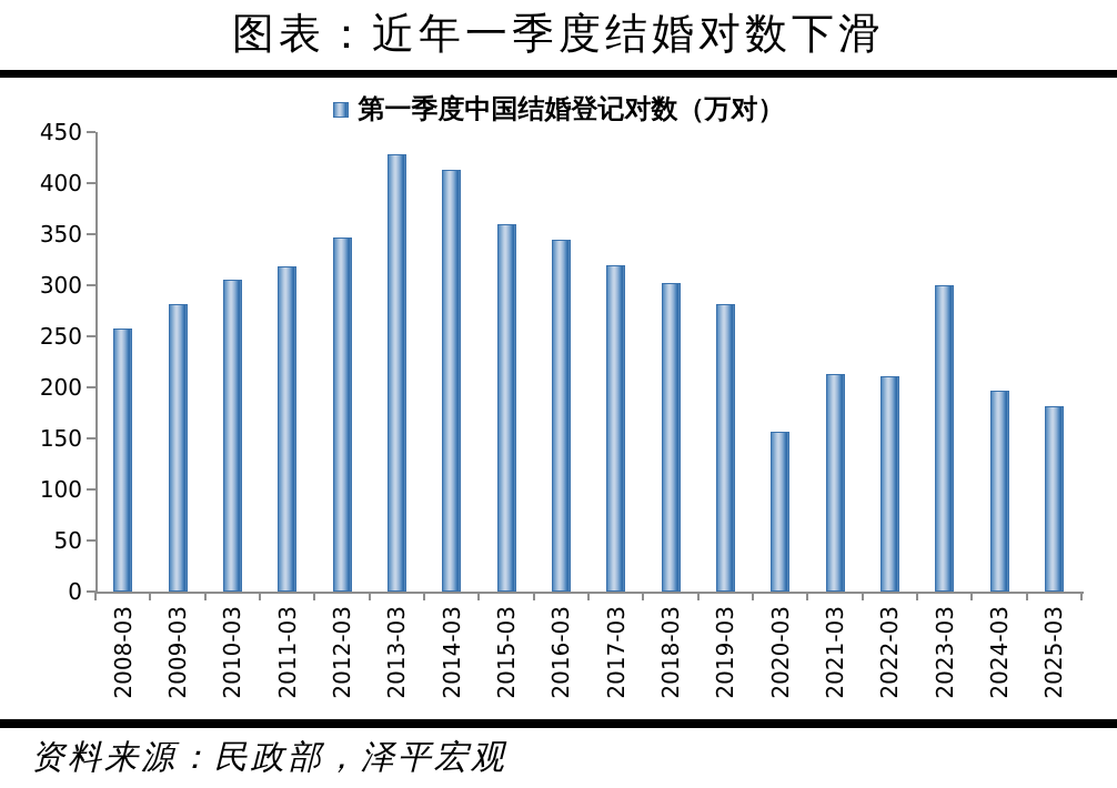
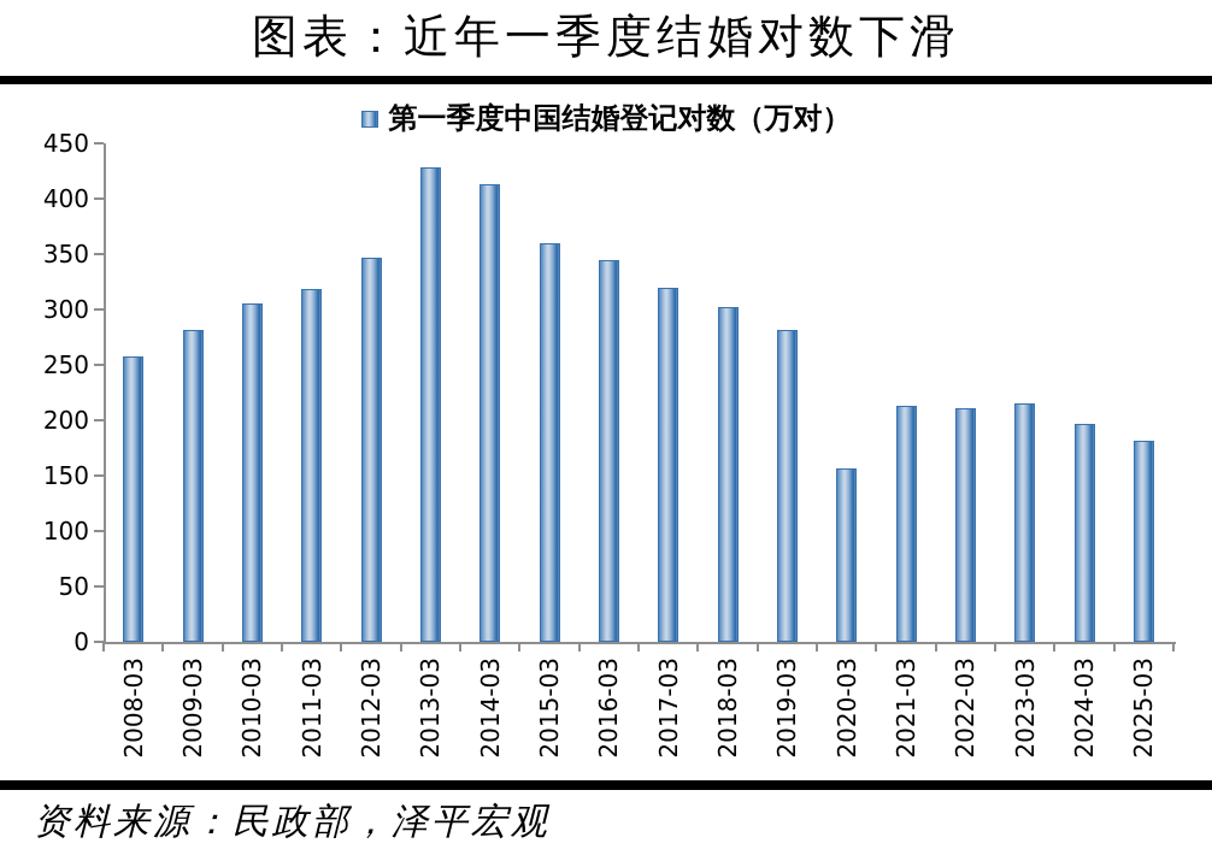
2023-03: 300 -> 220
